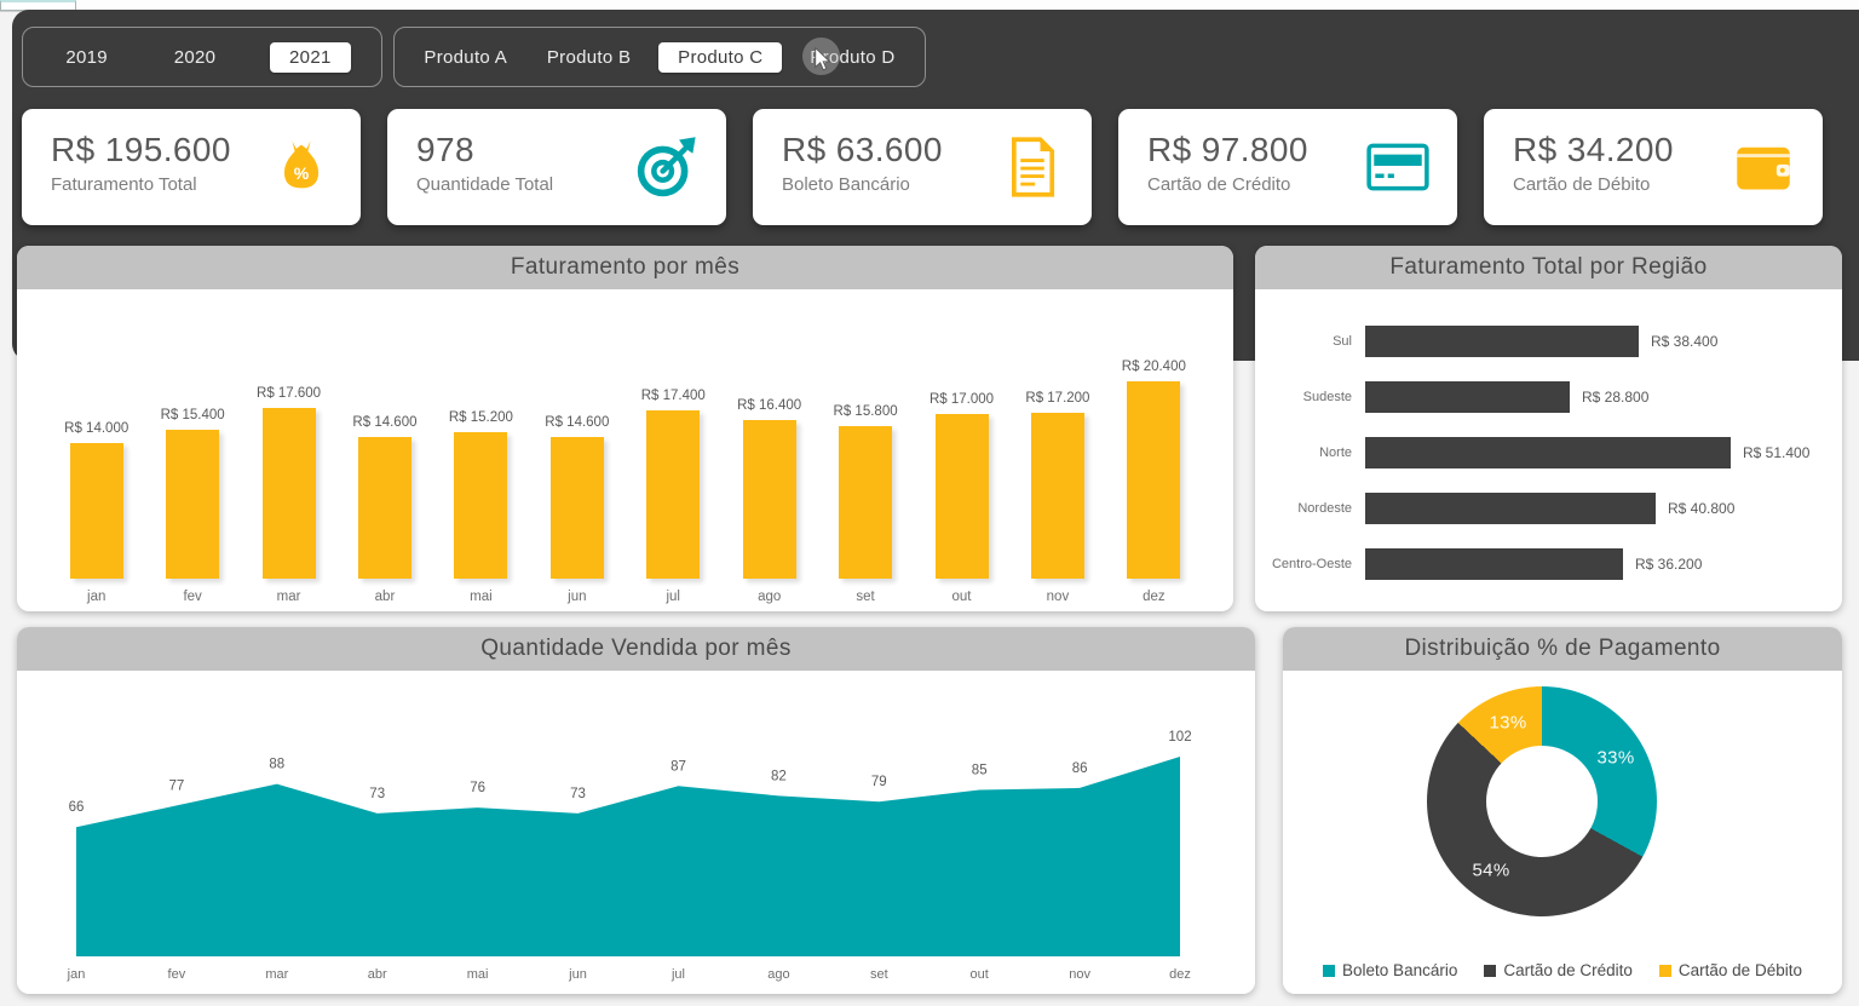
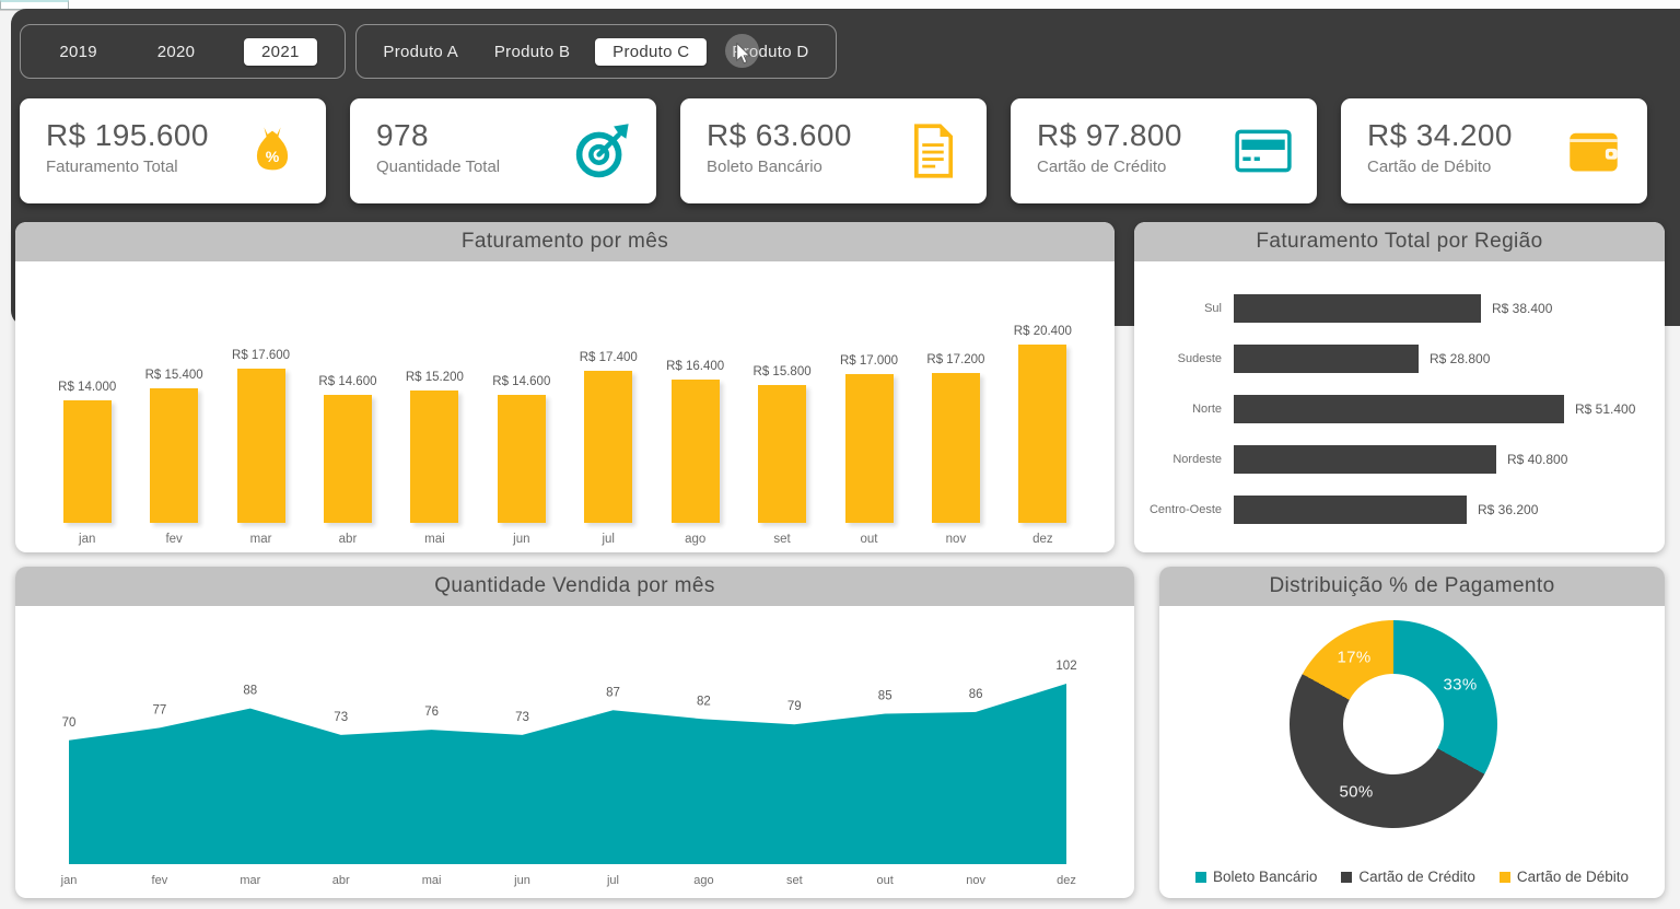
Quantidade Vendida por mês/jan: 66 -> 70
Distribuição % de Pagamento/Cartão de Crédito: 54% -> 50%
Distribuição % de Pagamento/Cartão de Débito: 13% -> 17%
